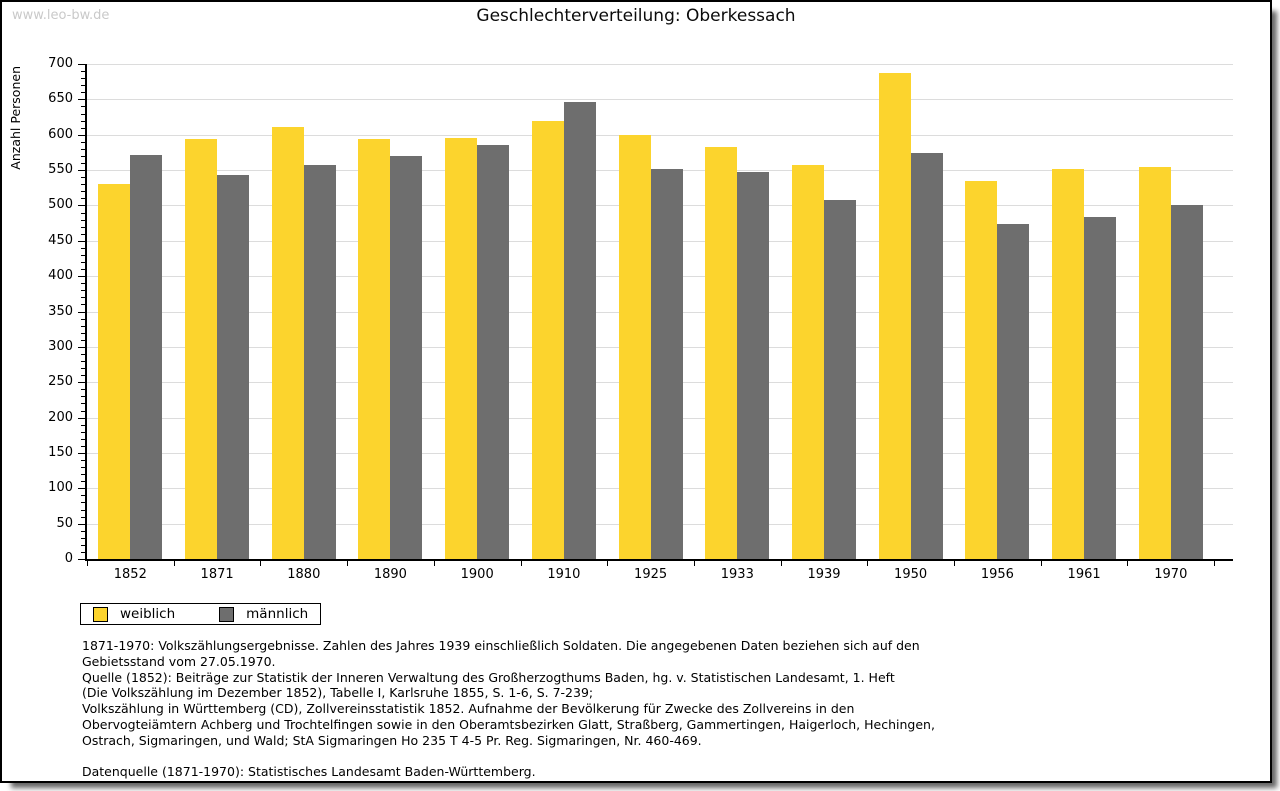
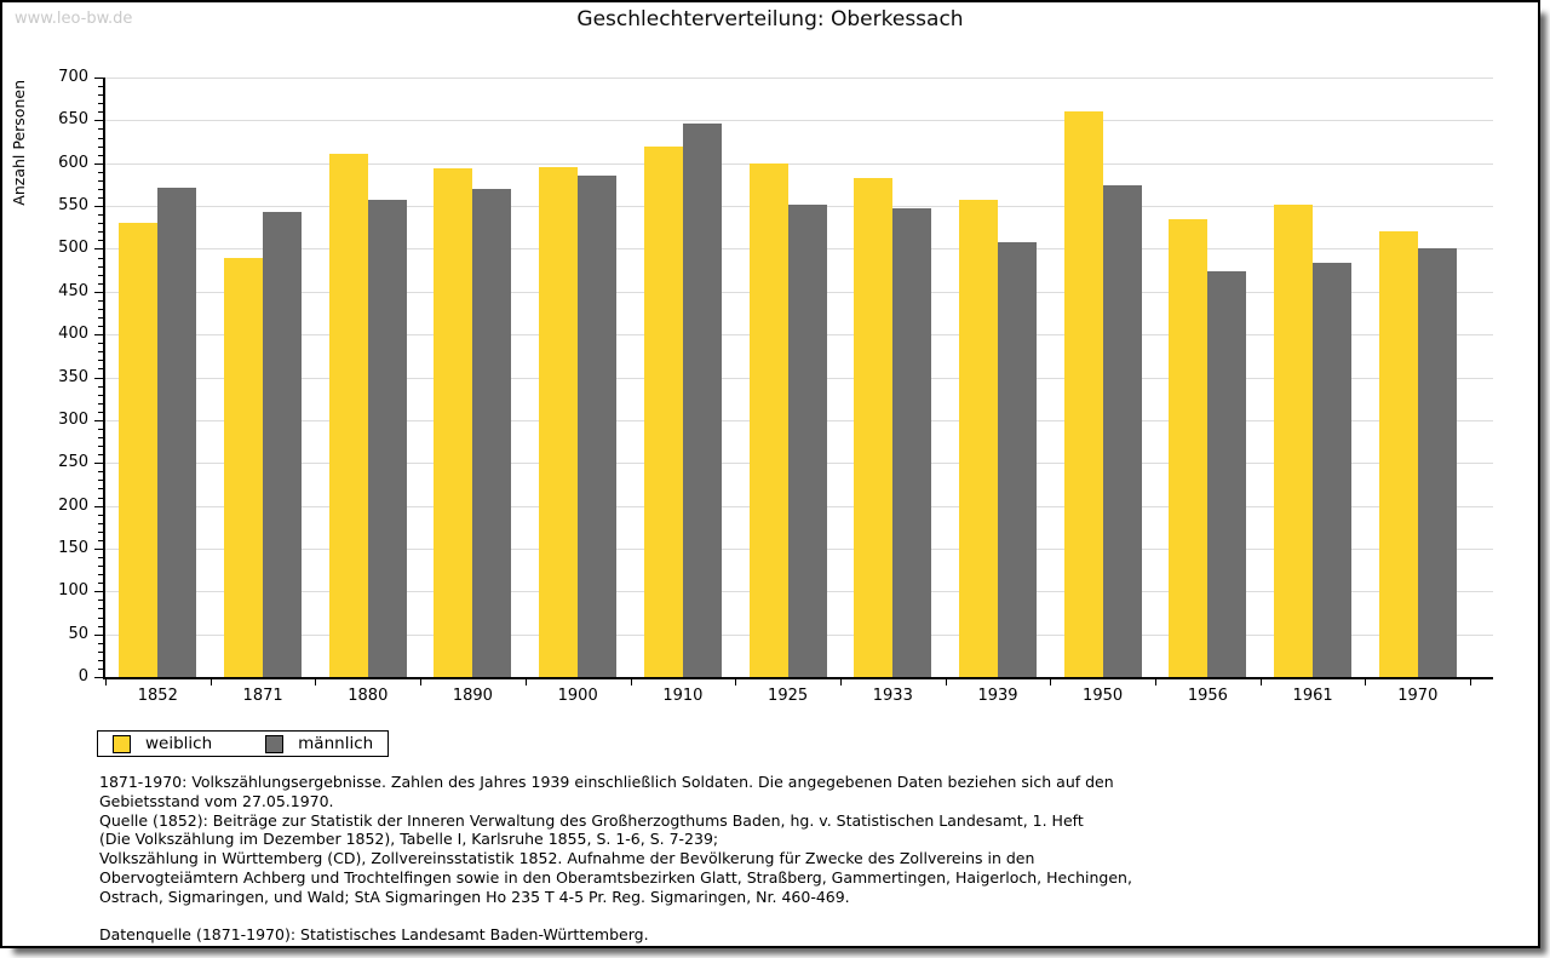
weiblich/1871: 590 -> 490
weiblich/1950: 690 -> 660
weiblich/1970: 550 -> 520
